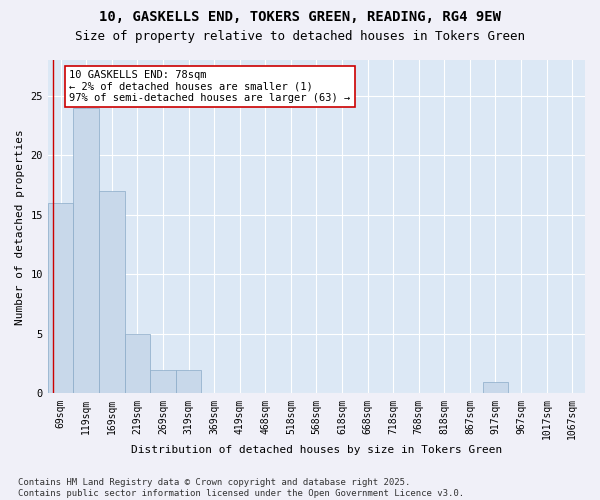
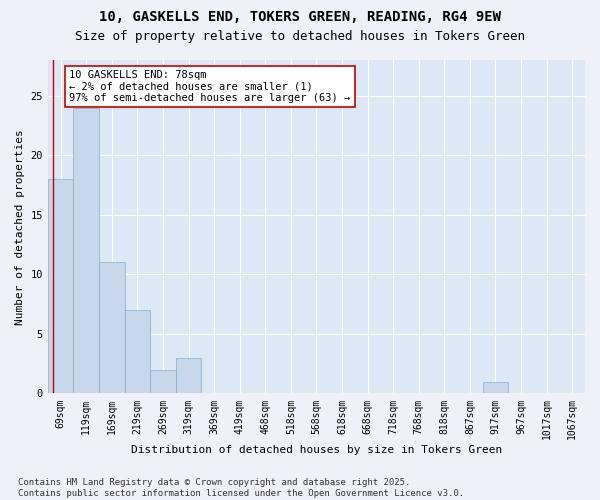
69sqm: 16 -> 18
169sqm: 17 -> 11
219sqm: 5 -> 7
319sqm: 2 -> 3
